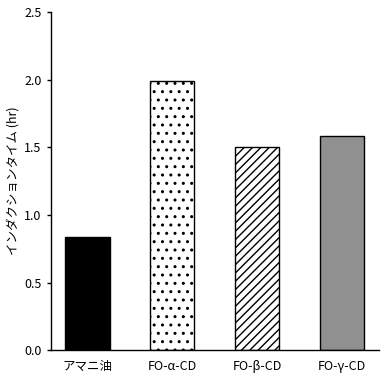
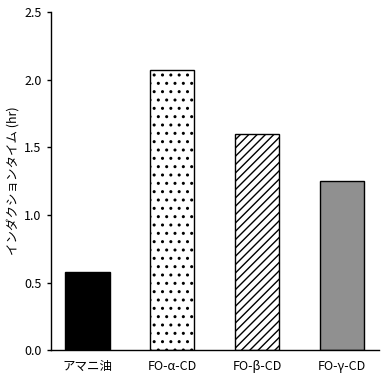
アマニ油: 0.84 -> 0.58
FO-α-CD: 1.99 -> 2.07
FO-β-CD: 1.50 -> 1.60
FO-γ-CD: 1.58 -> 1.25
